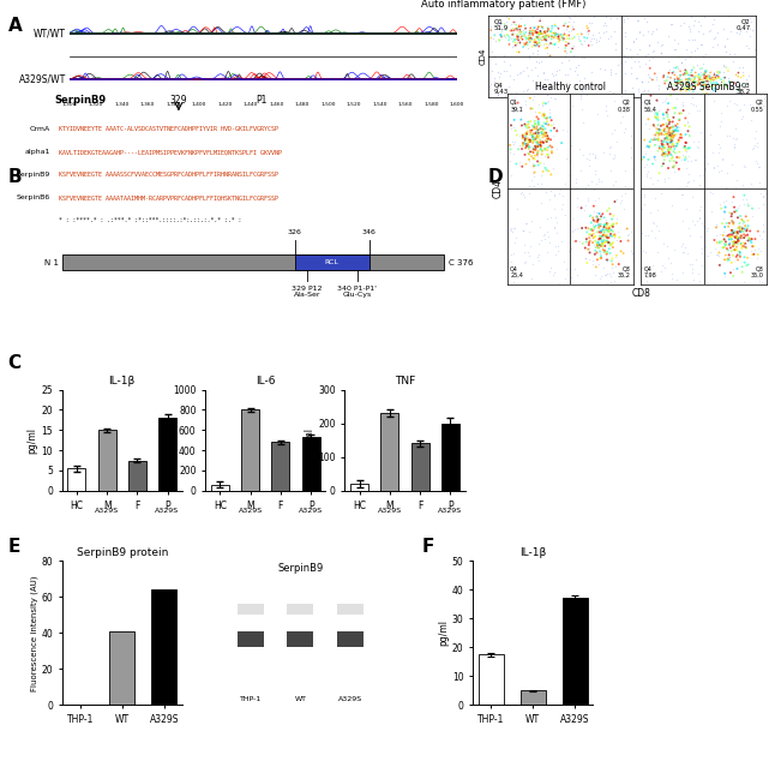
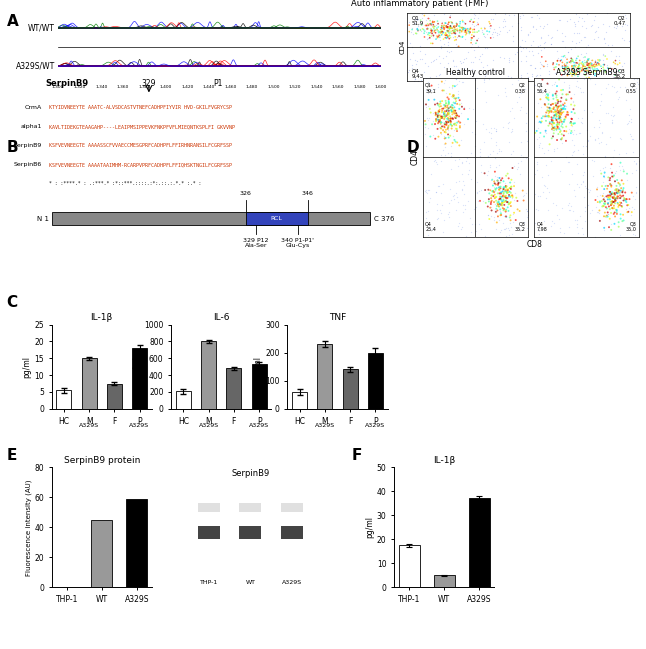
IL-6/HC: 60 -> 210
TNF/HC: 20 -> 60
SerpinB9 protein/WT: 41 -> 45
SerpinB9 protein/A329S: 64 -> 59
